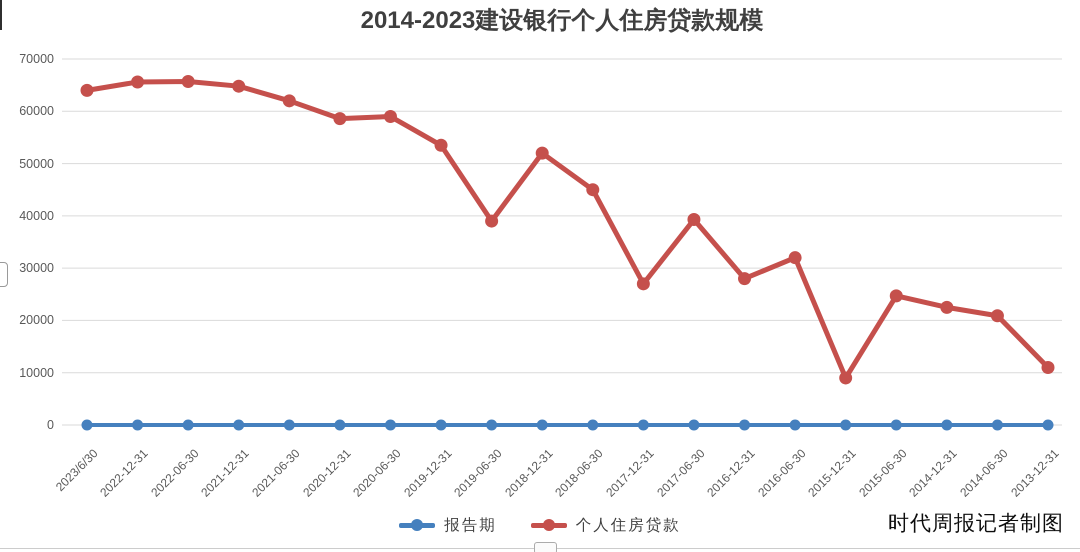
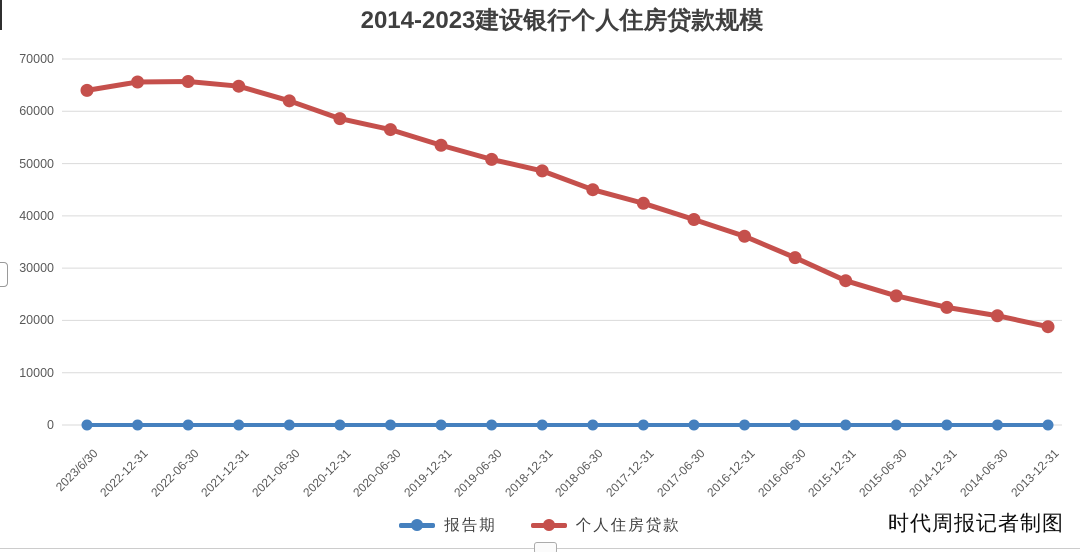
个人住房贷款/2020-06-30: 59000 -> 56000
个人住房贷款/2019-06-30: 39000 -> 51000
个人住房贷款/2018-12-31: 52000 -> 49000
个人住房贷款/2017-12-31: 27000 -> 42000
个人住房贷款/2016-12-31: 28000 -> 36000
个人住房贷款/2015-12-31: 9000 -> 28000
个人住房贷款/2013-12-31: 11000 -> 19000
